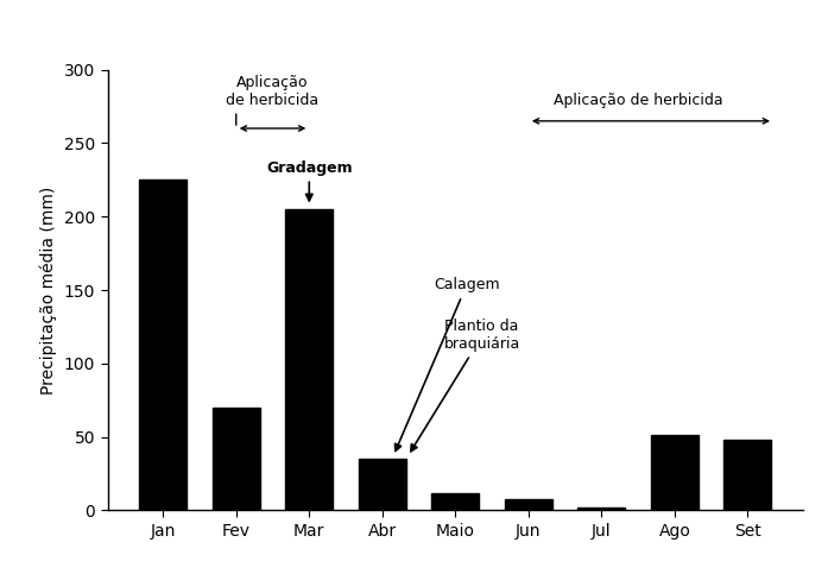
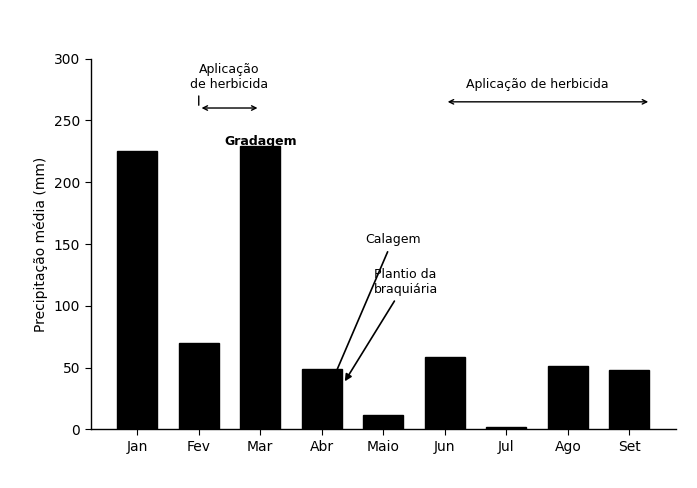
Mar: 205 -> 229
Abr: 35 -> 49
Jun: 8 -> 59
